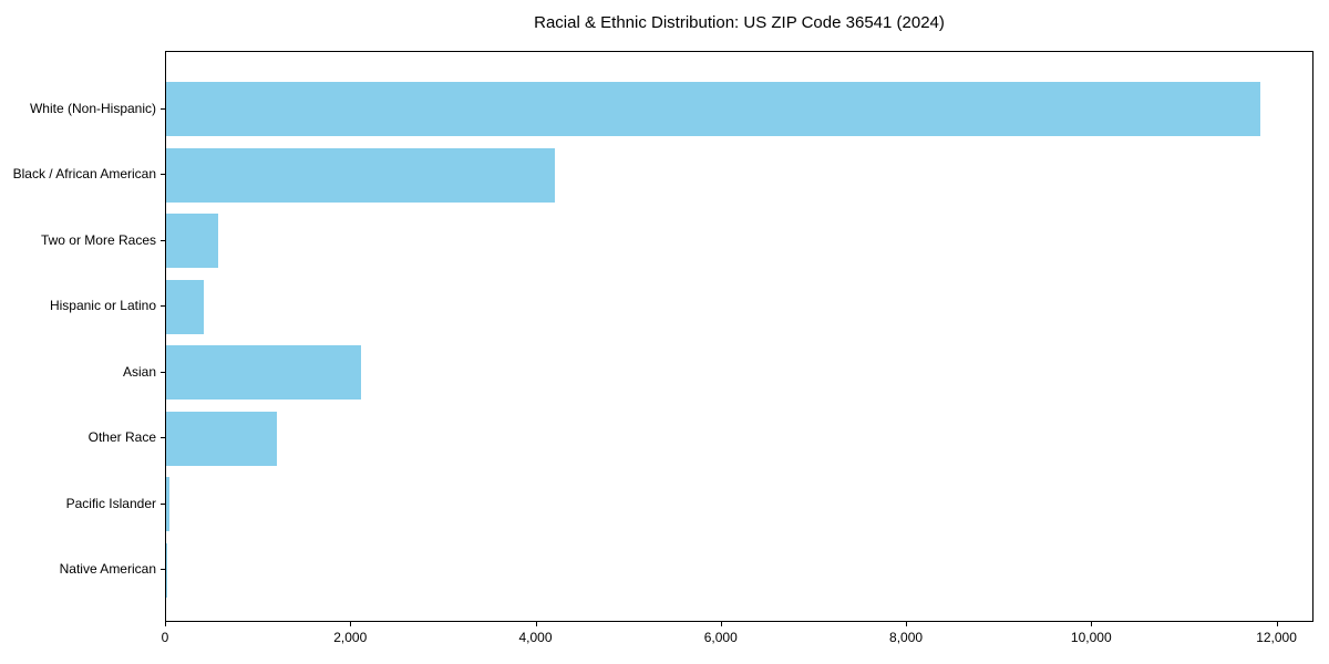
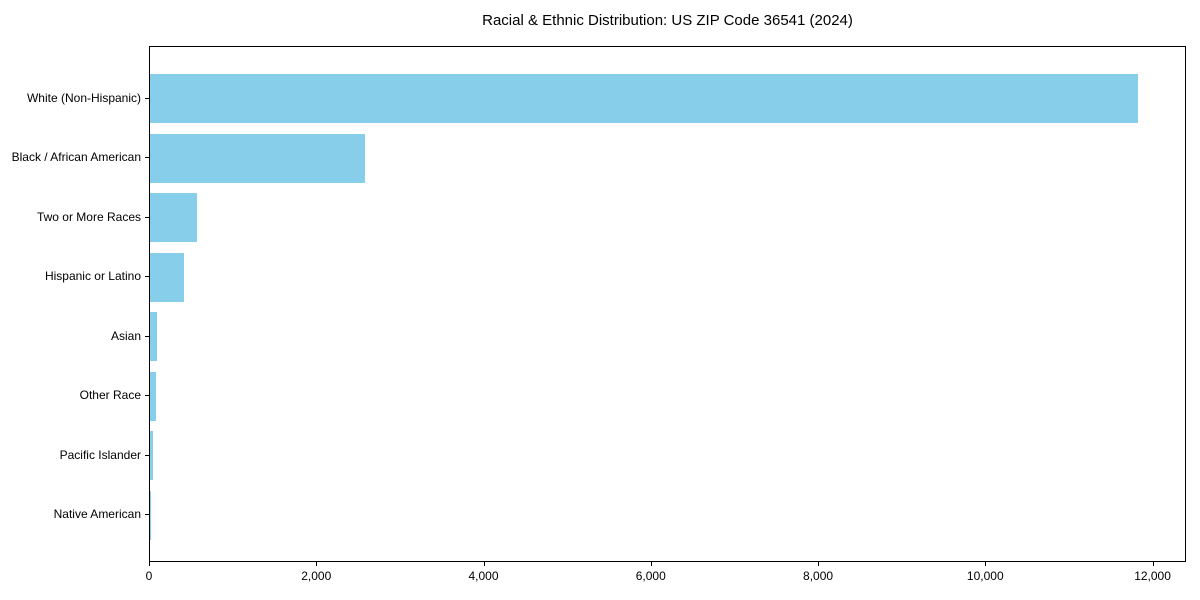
Black / African American: 4200 -> 2600
Asian: 2100 -> 100
Other Race: 1200 -> 100
